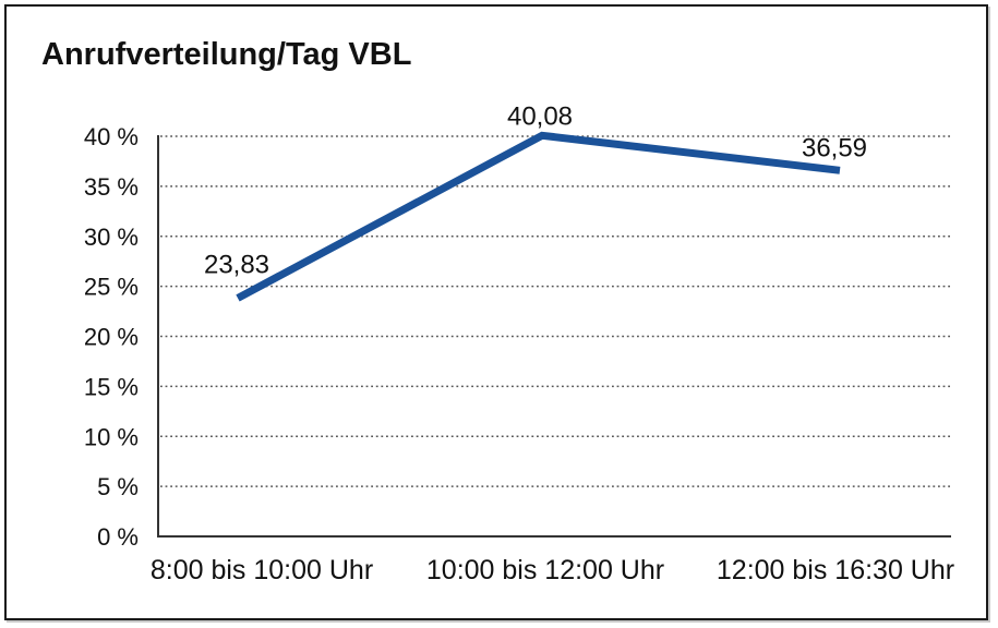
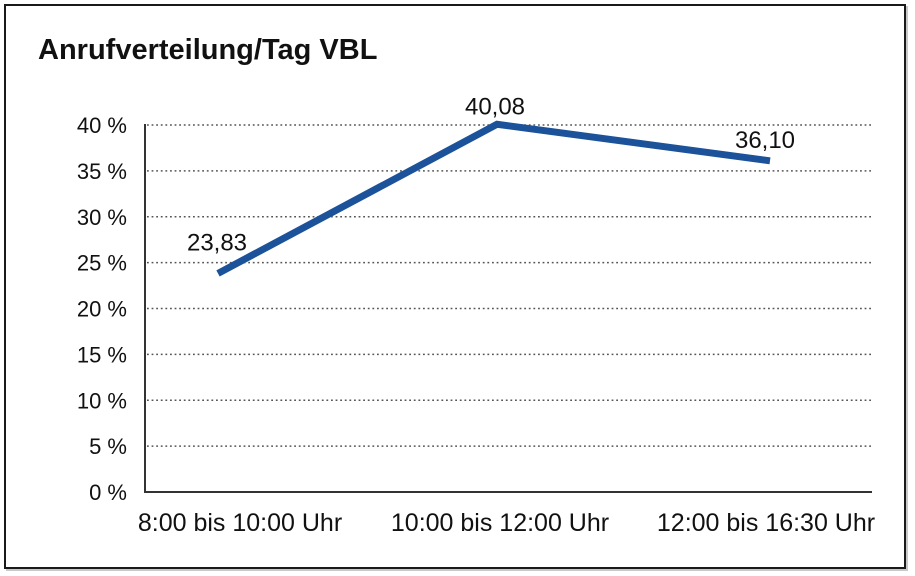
12:00 bis 16:30 Uhr: 36,59 -> 36,10
